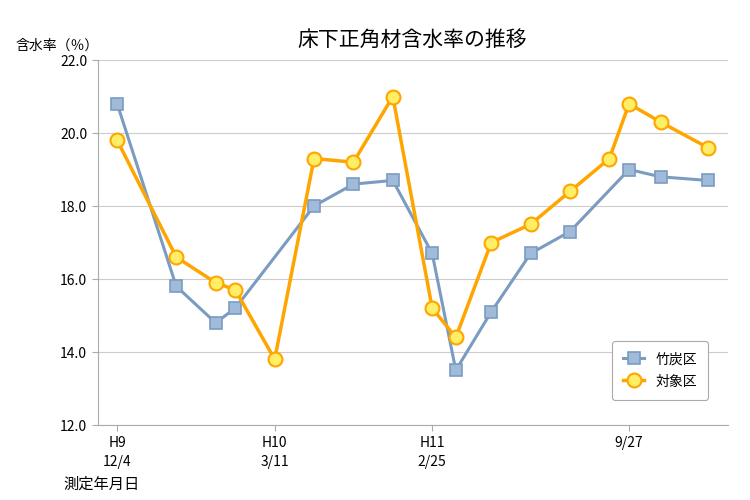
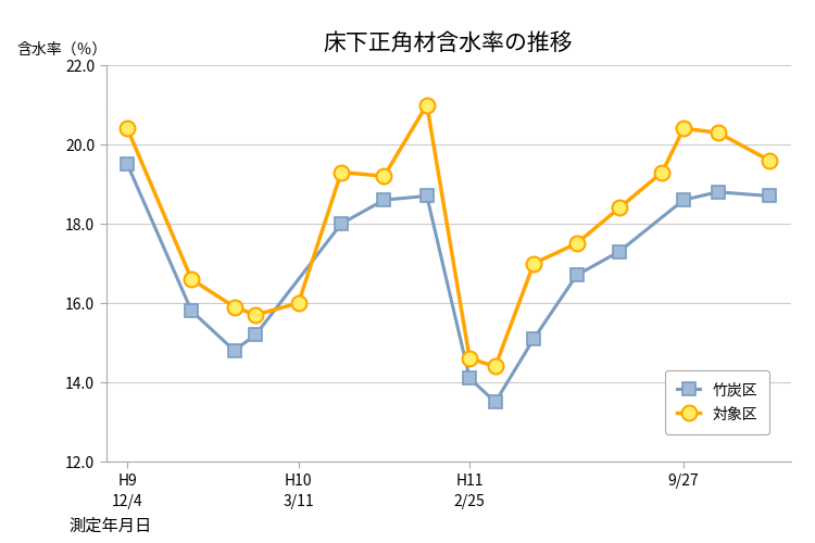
対象区/H9 12/4: 19.8 -> 20.4
竹炭区/H9 12/4: 20.8 -> 19.5
対象区/H10 3/11: 13.8 -> 16.0
対象区/H11 2/25: 15.2 -> 14.6
竹炭区/H11 2/25: 16.7 -> 14.1
対象区/9/27: 20.8 -> 20.4
竹炭区/9/27: 19.0 -> 18.6
